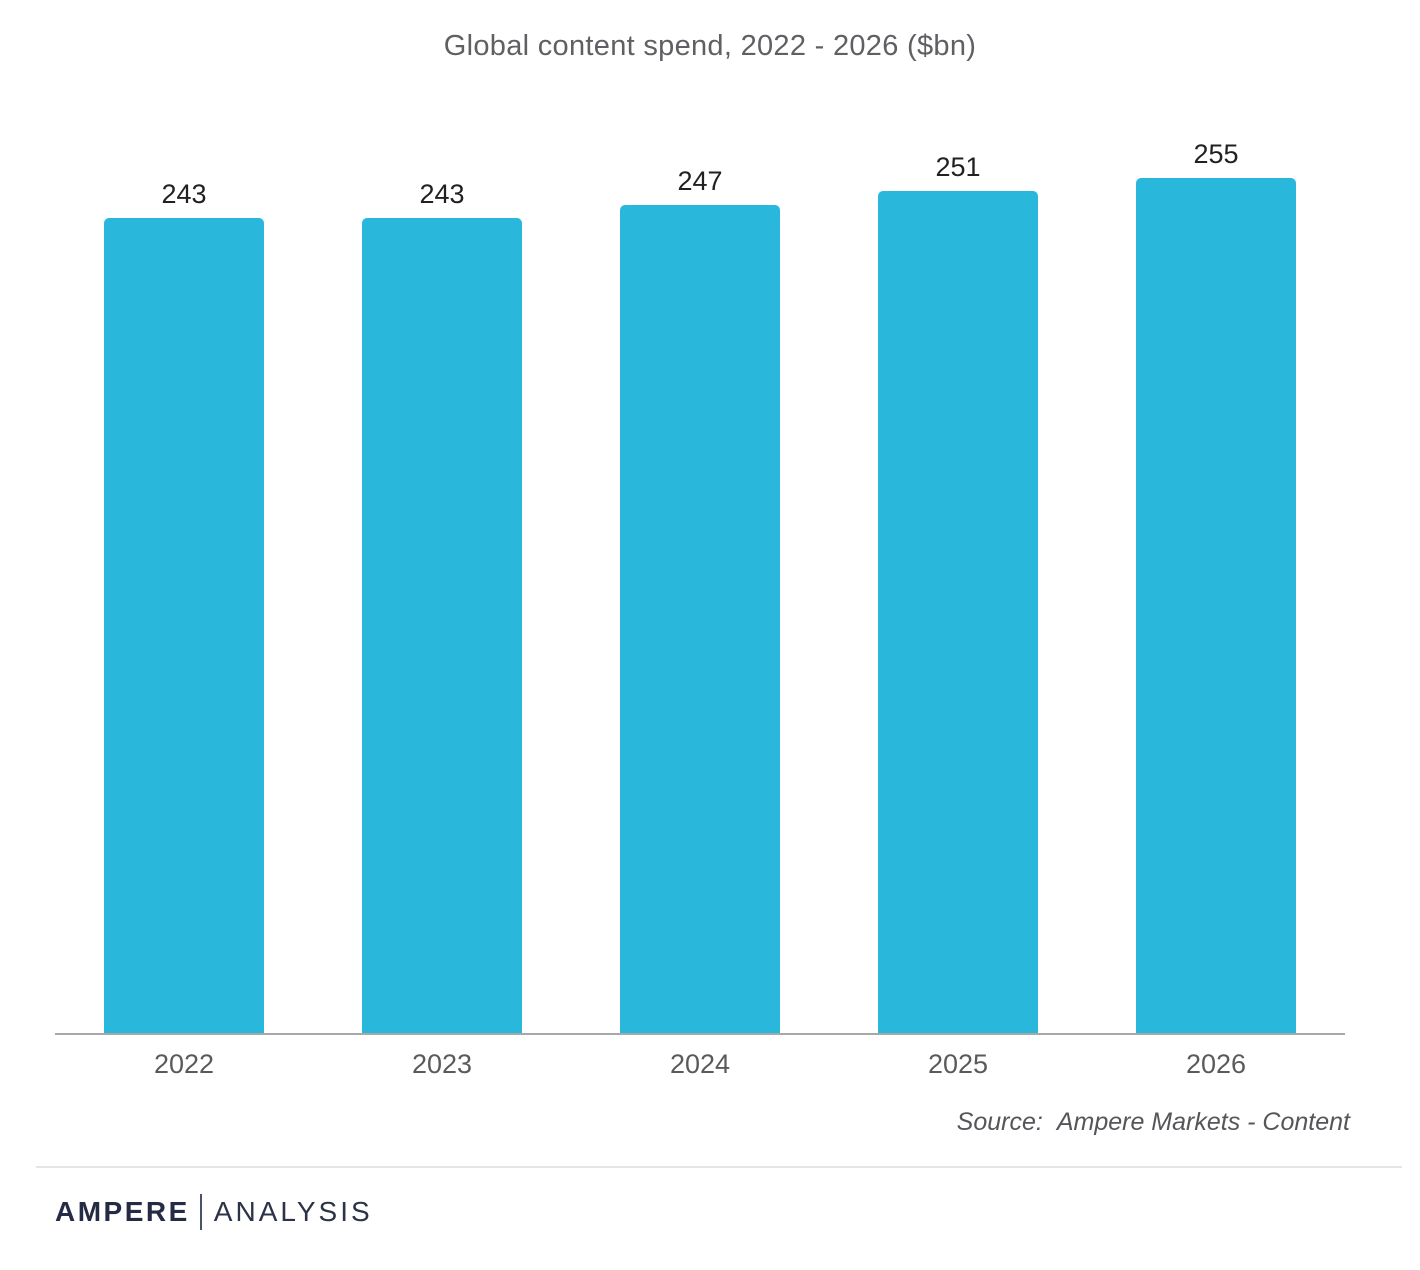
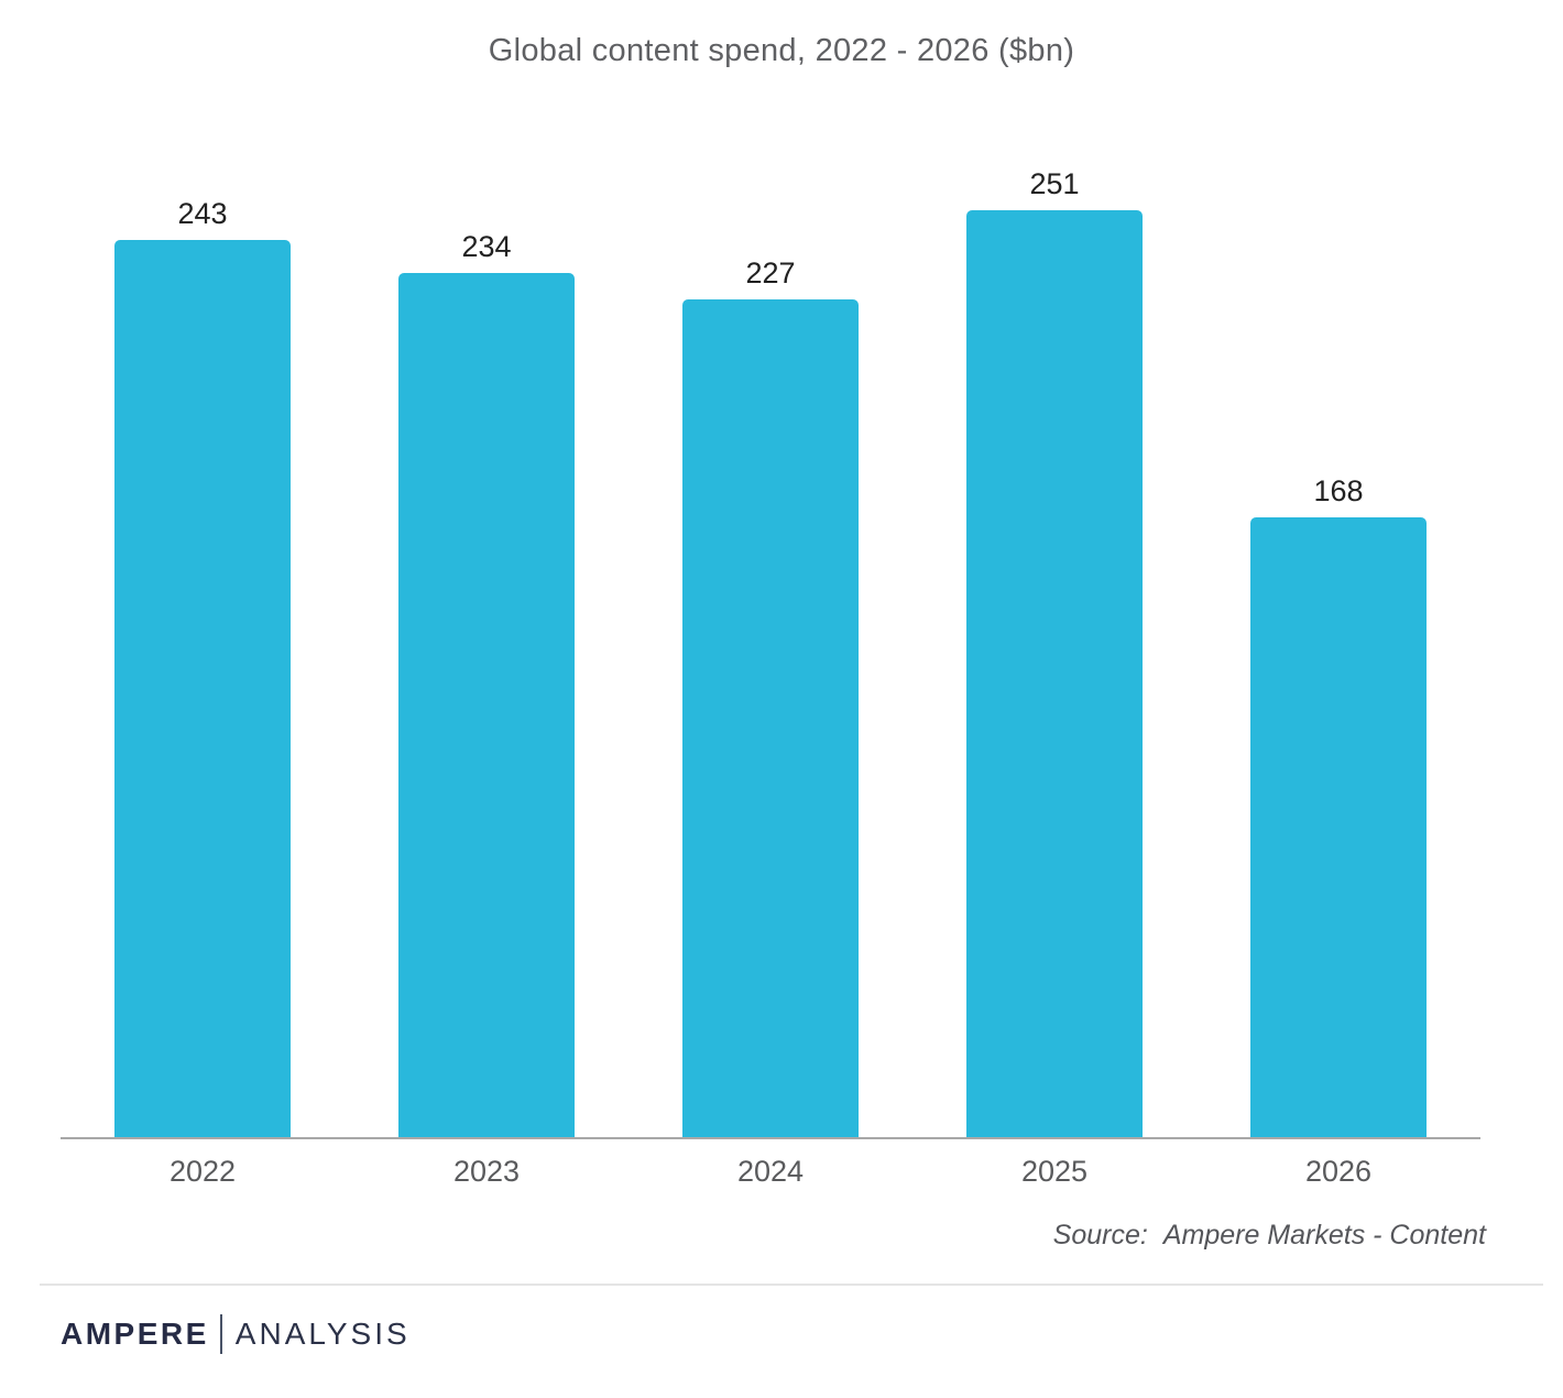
2023: 243 -> 234
2024: 247 -> 227
2026: 255 -> 168
